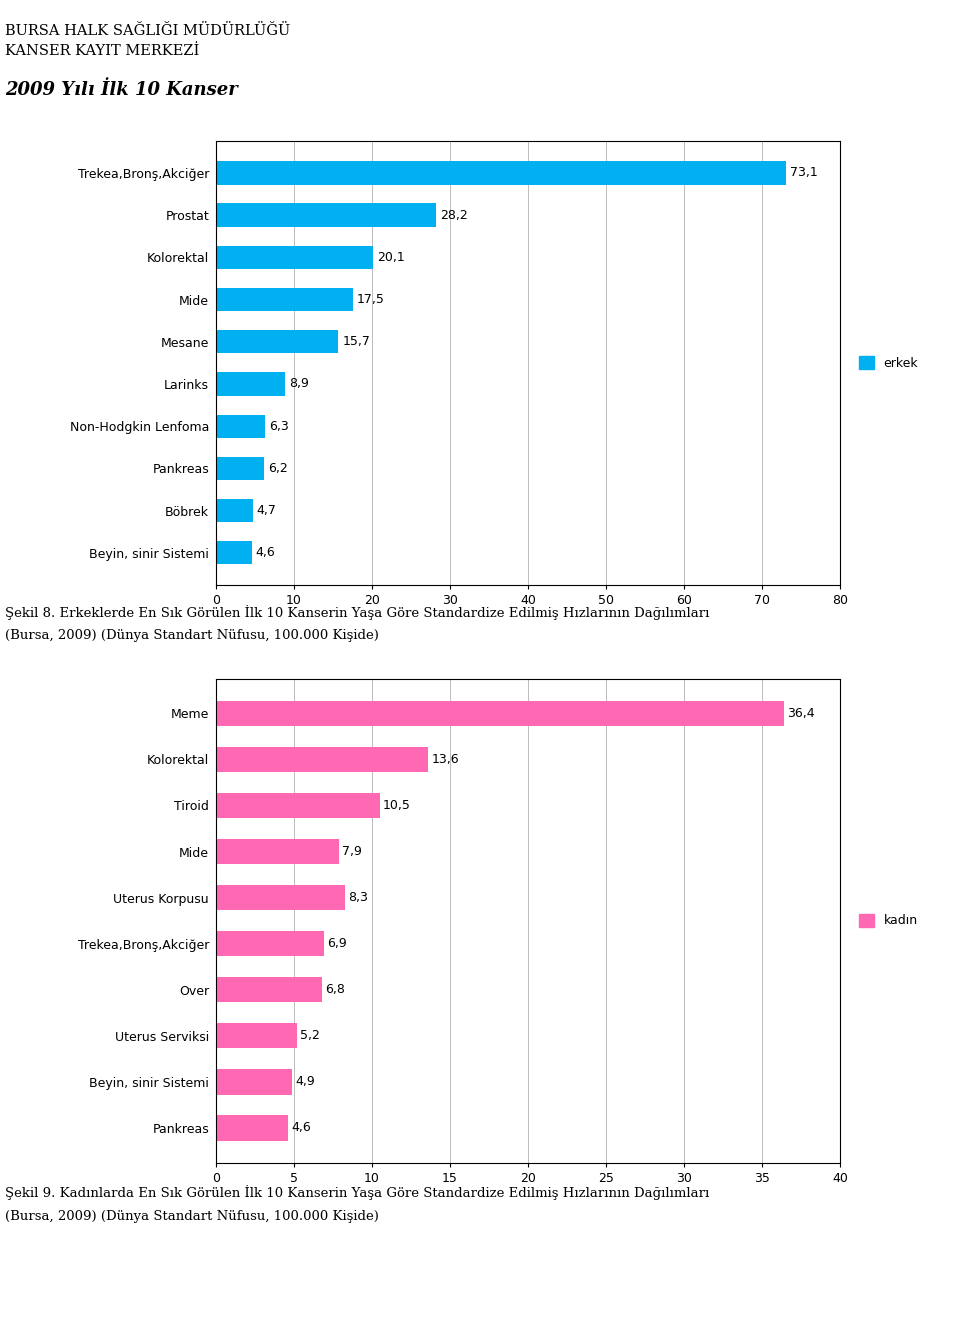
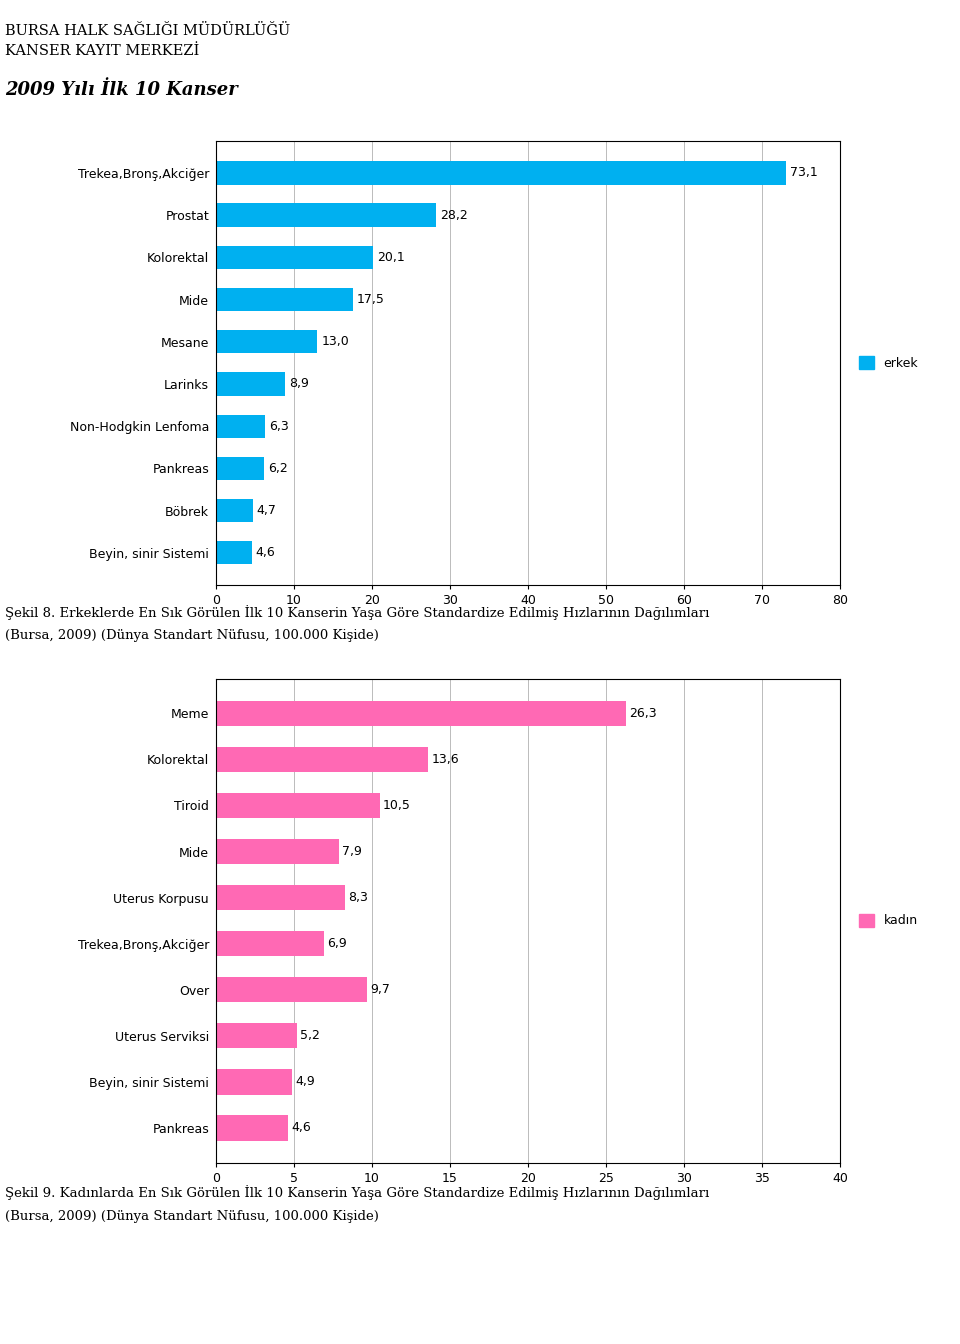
Mesane: 15,7 -> 13,0
Meme: 36,4 -> 26,3
Over: 6,8 -> 9,7
